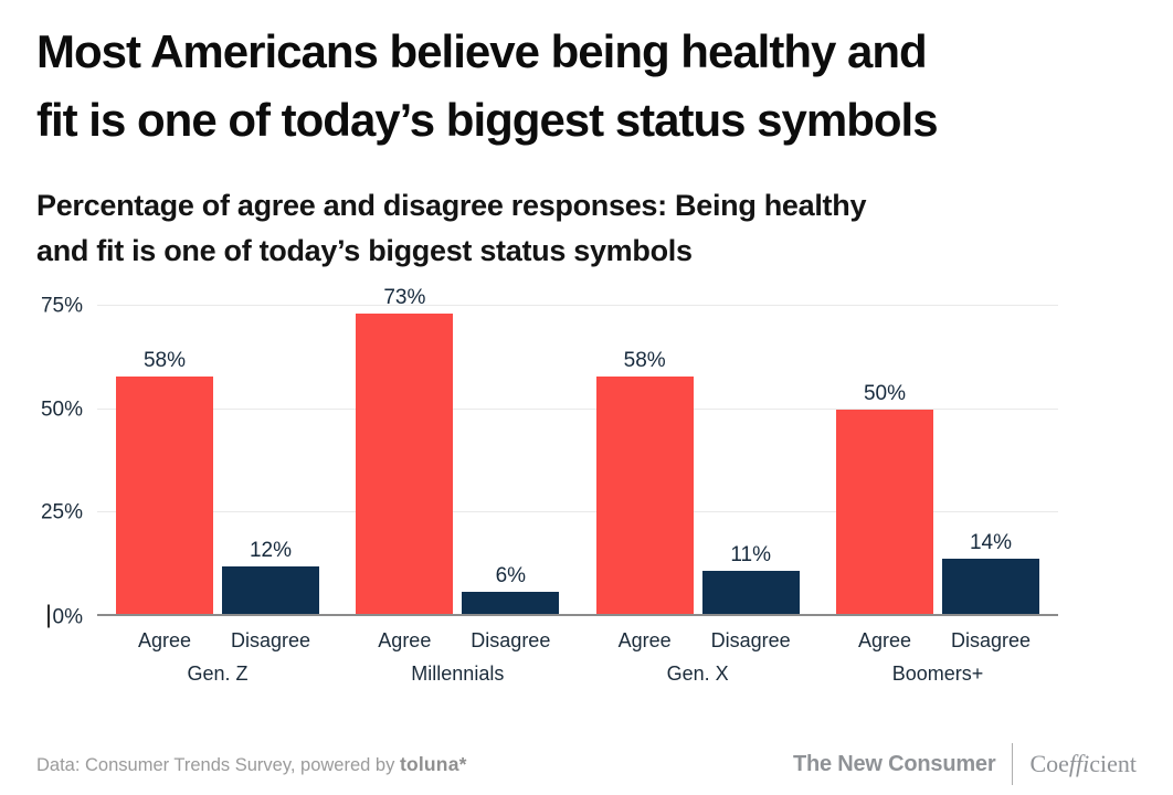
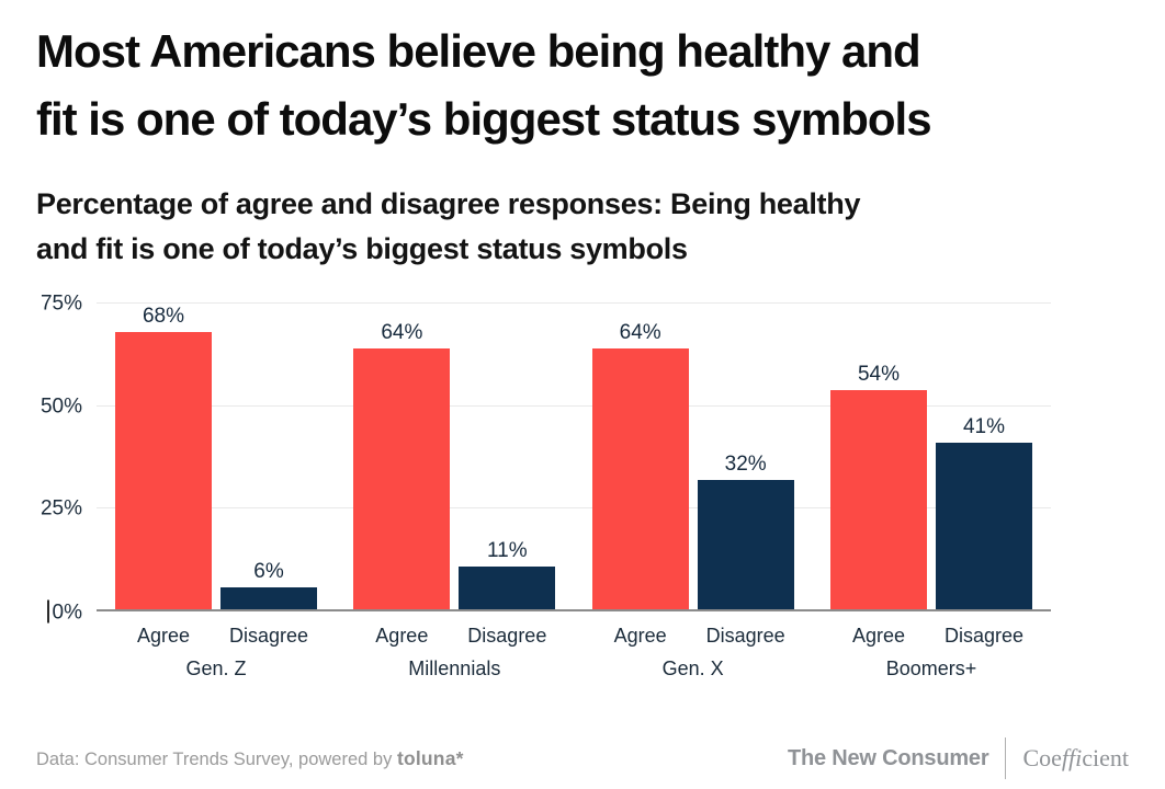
Agree/Gen. Z: 58% -> 68%
Disagree/Gen. Z: 12% -> 6%
Agree/Millennials: 73% -> 64%
Disagree/Millennials: 6% -> 11%
Agree/Gen. X: 58% -> 64%
Disagree/Gen. X: 11% -> 32%
Agree/Boomers+: 50% -> 54%
Disagree/Boomers+: 14% -> 41%
